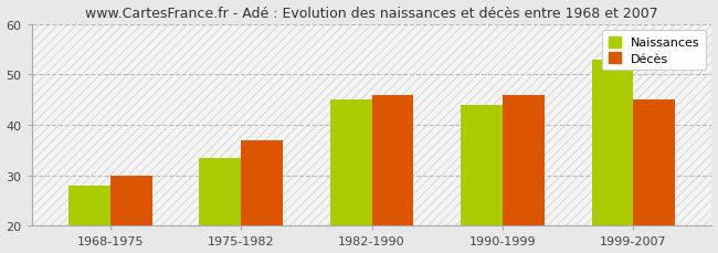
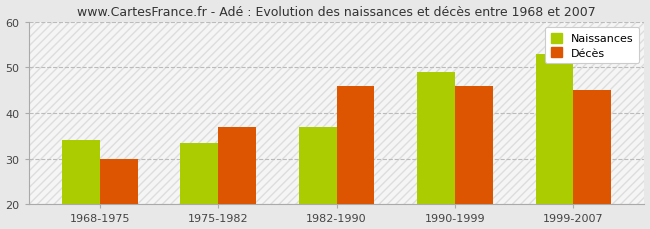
Naissances/1968-1975: 28.0 -> 34.0
Naissances/1982-1990: 45.0 -> 37.0
Naissances/1990-1999: 44.0 -> 49.0
